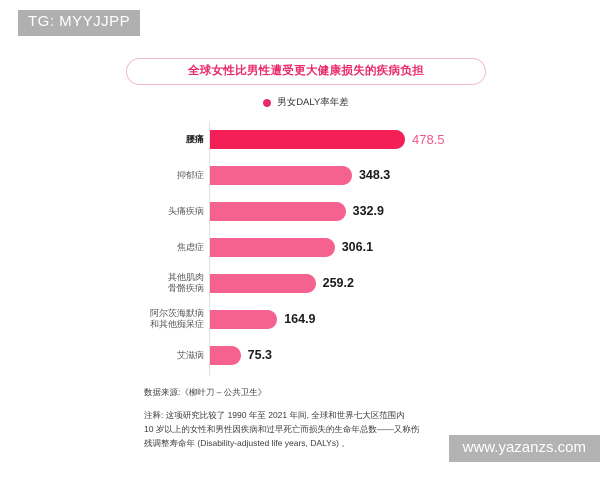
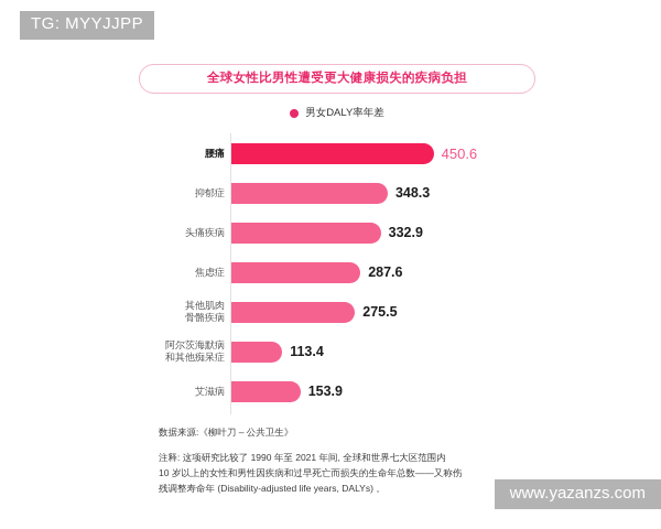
腰痛: 478.5 -> 450.6
焦虑症: 306.1 -> 287.6
其他肌肉 骨骼疾病: 259.2 -> 275.5
阿尔茨海默病 和其他痴呆症: 164.9 -> 113.4
艾滋病: 75.3 -> 153.9
